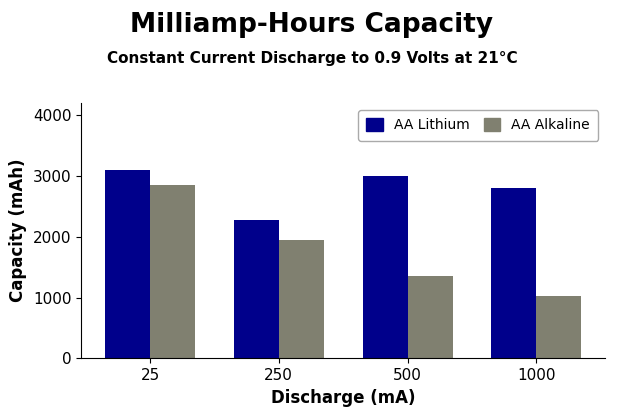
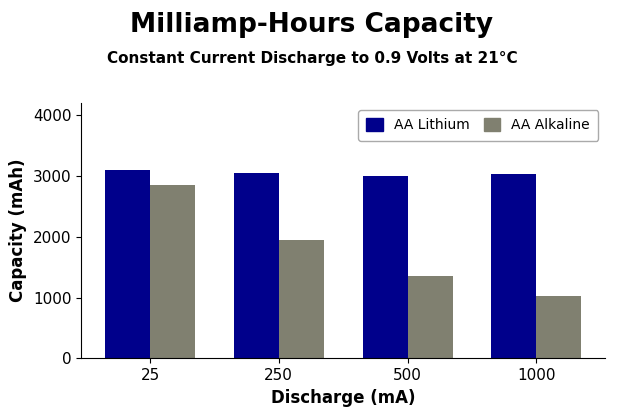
AA Lithium/250: 2280 -> 3050
AA Lithium/1000: 2800 -> 3020
